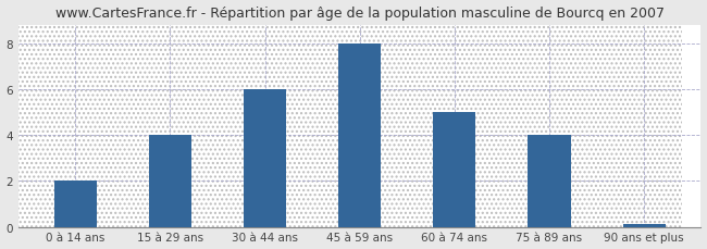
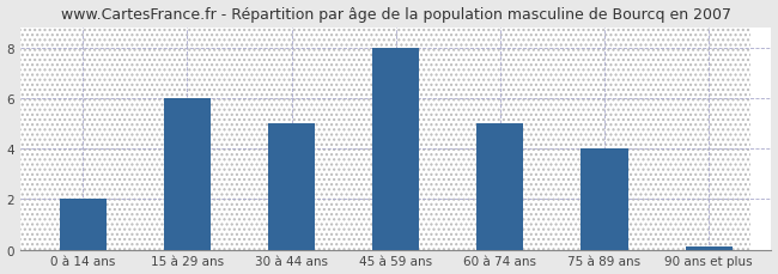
15 à 29 ans: 4.0 -> 6.0
30 à 44 ans: 6.0 -> 5.0
